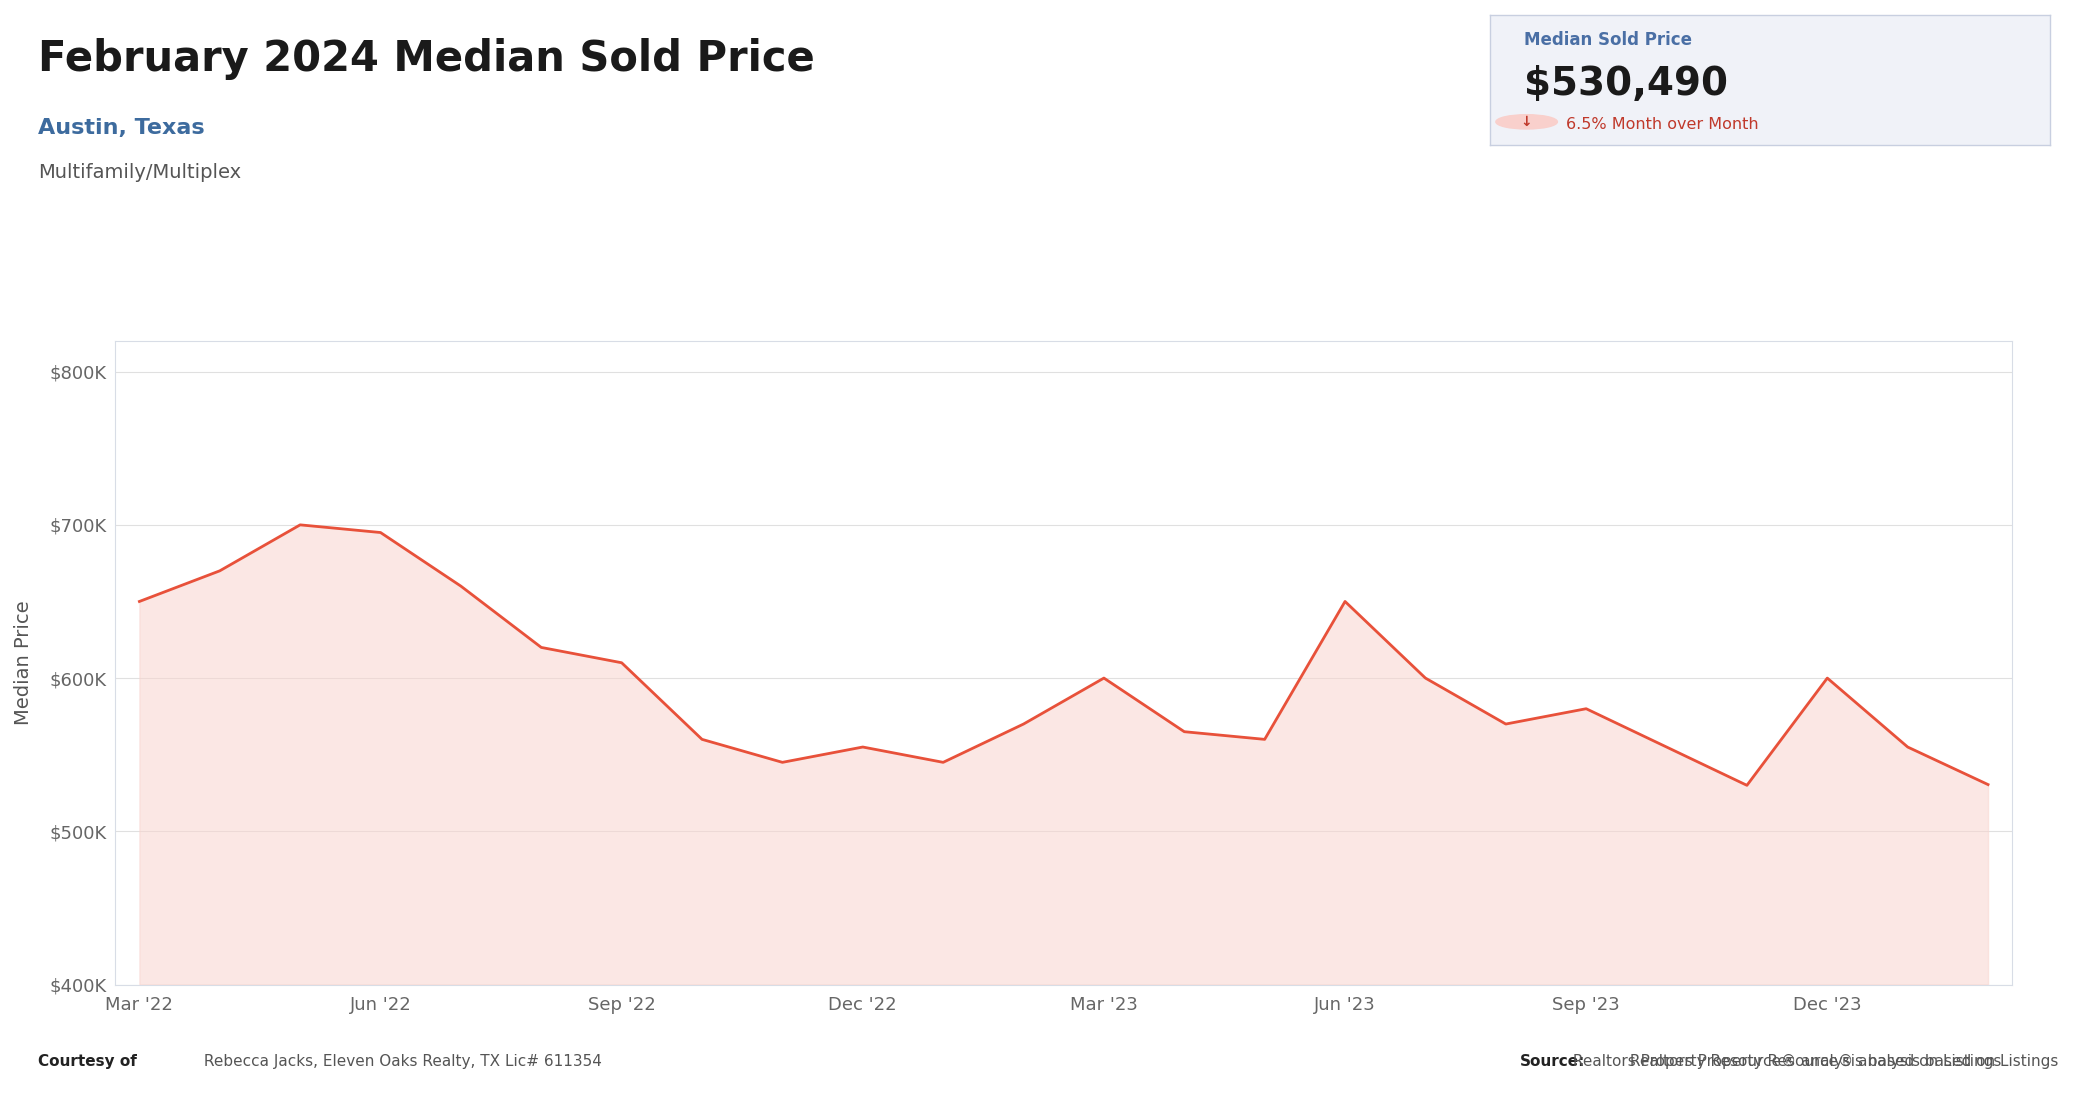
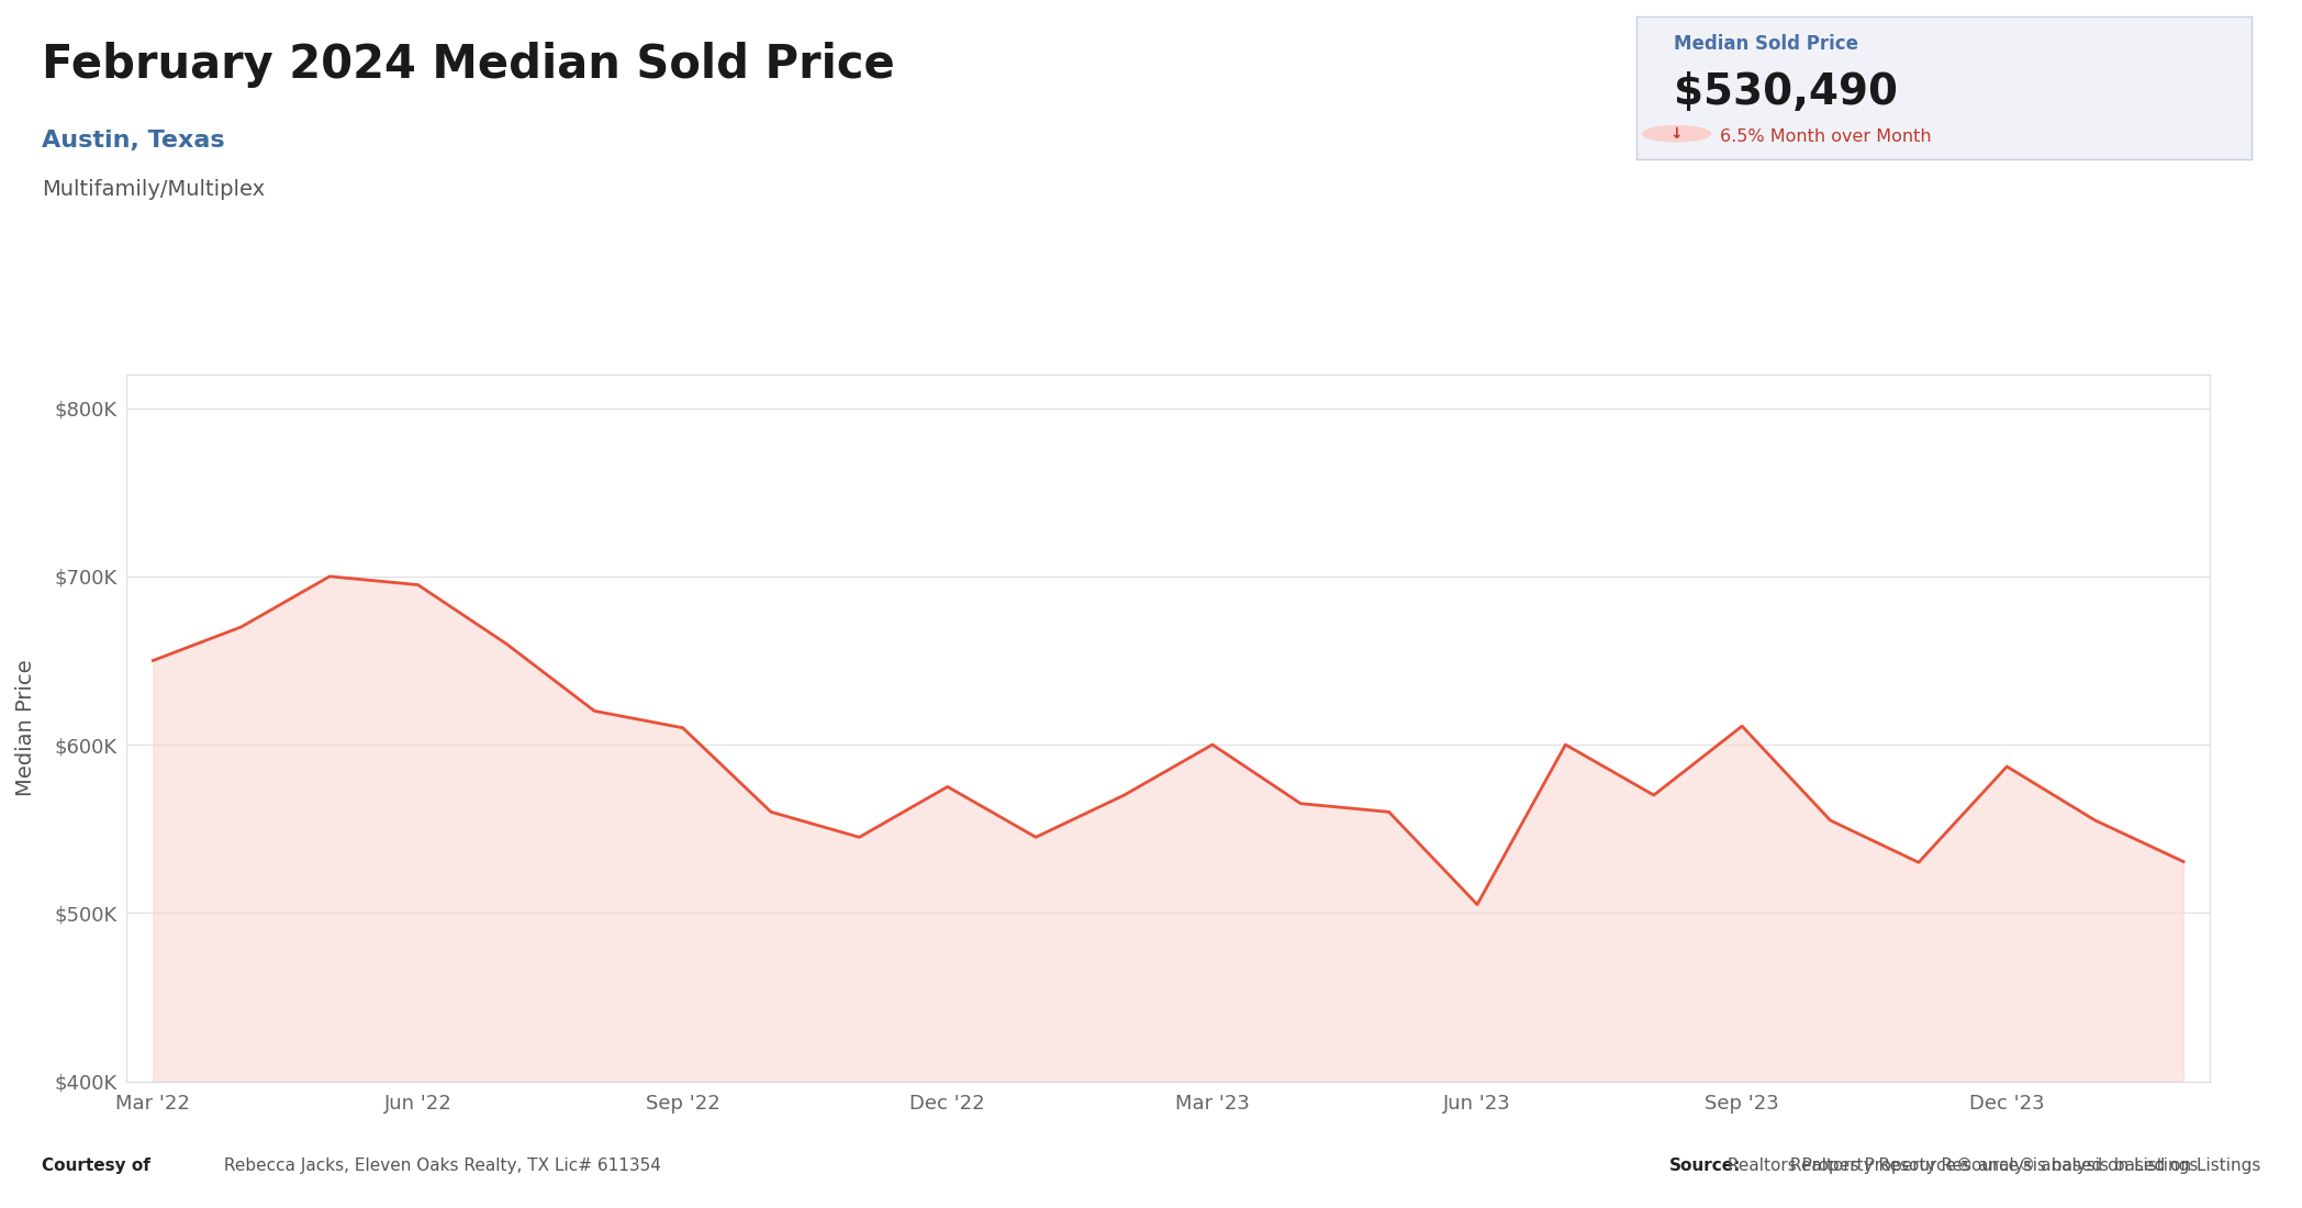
Dec '22: $555K -> $575K
Jun '23: $650K -> $505K
Sep '23: $580K -> $611K
Dec '23: $600K -> $587K
